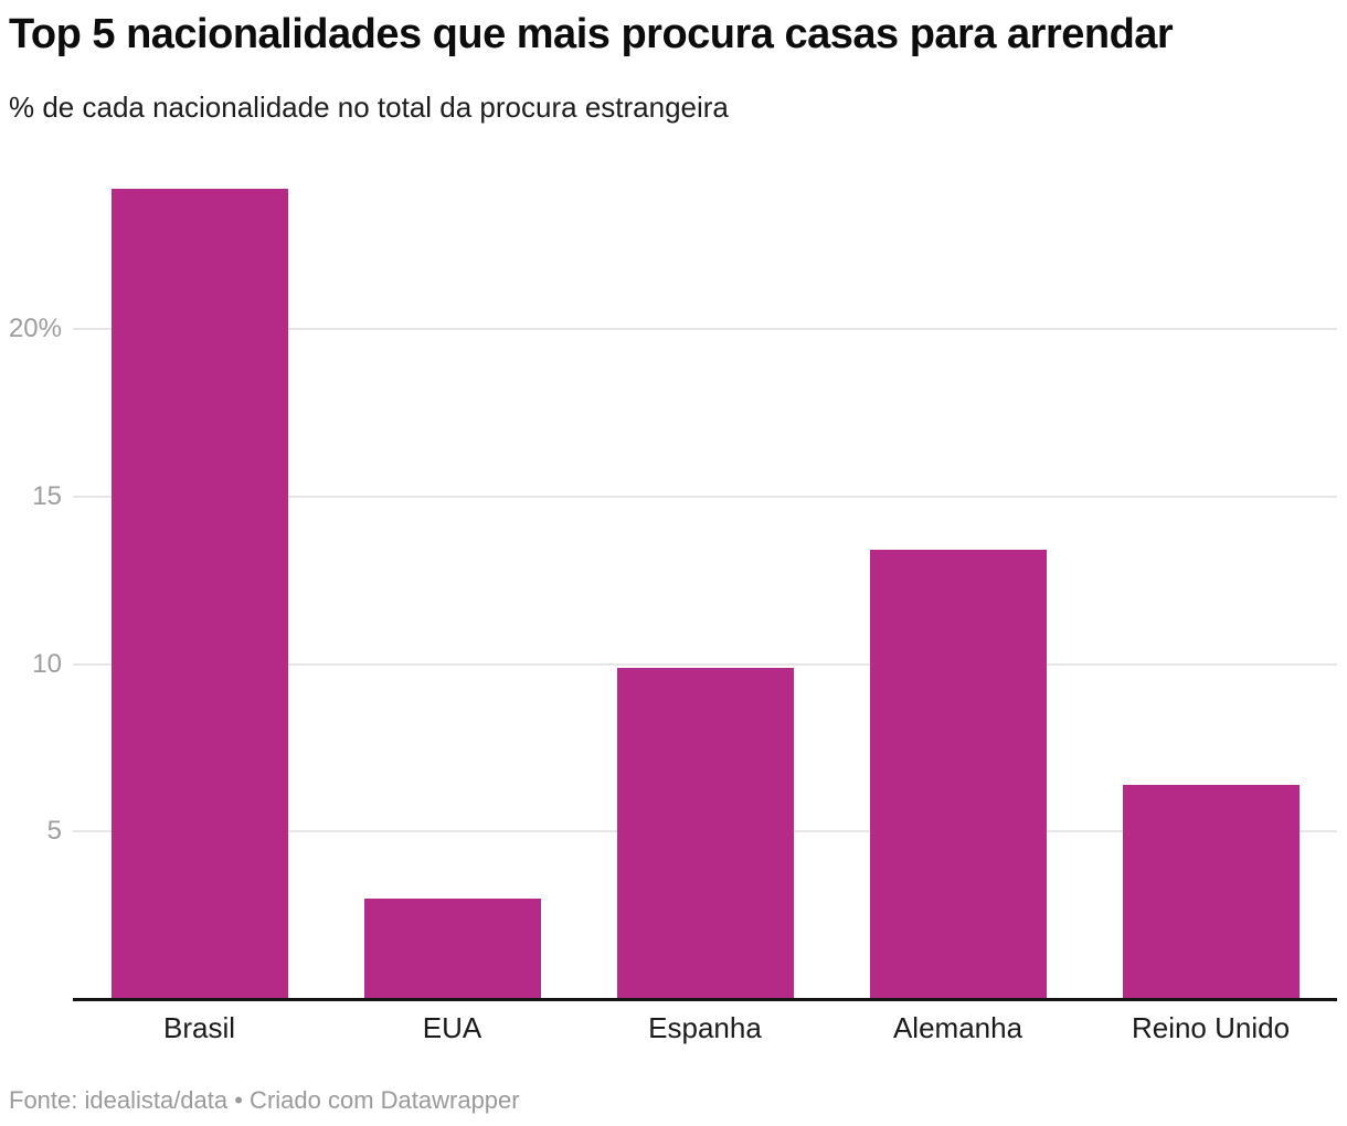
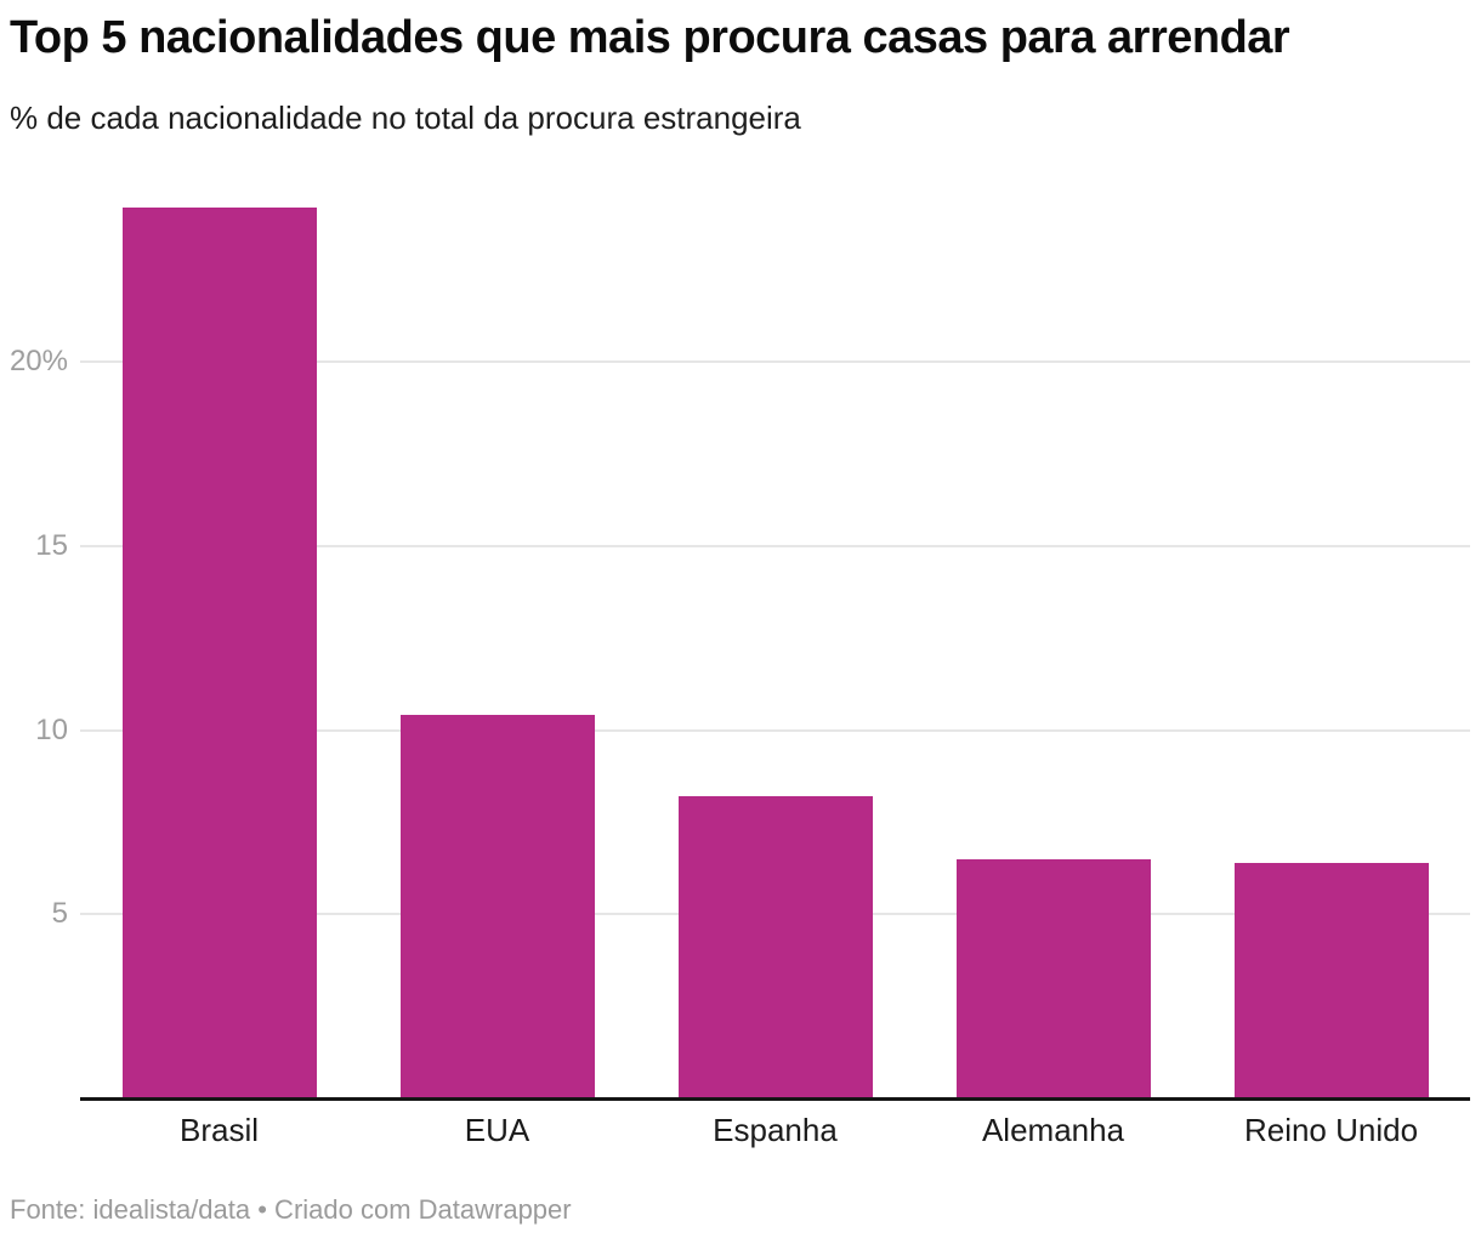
EUA: 3.0% -> 10.4%
Espanha: 9.9% -> 8.2%
Alemanha: 13.4% -> 6.5%
